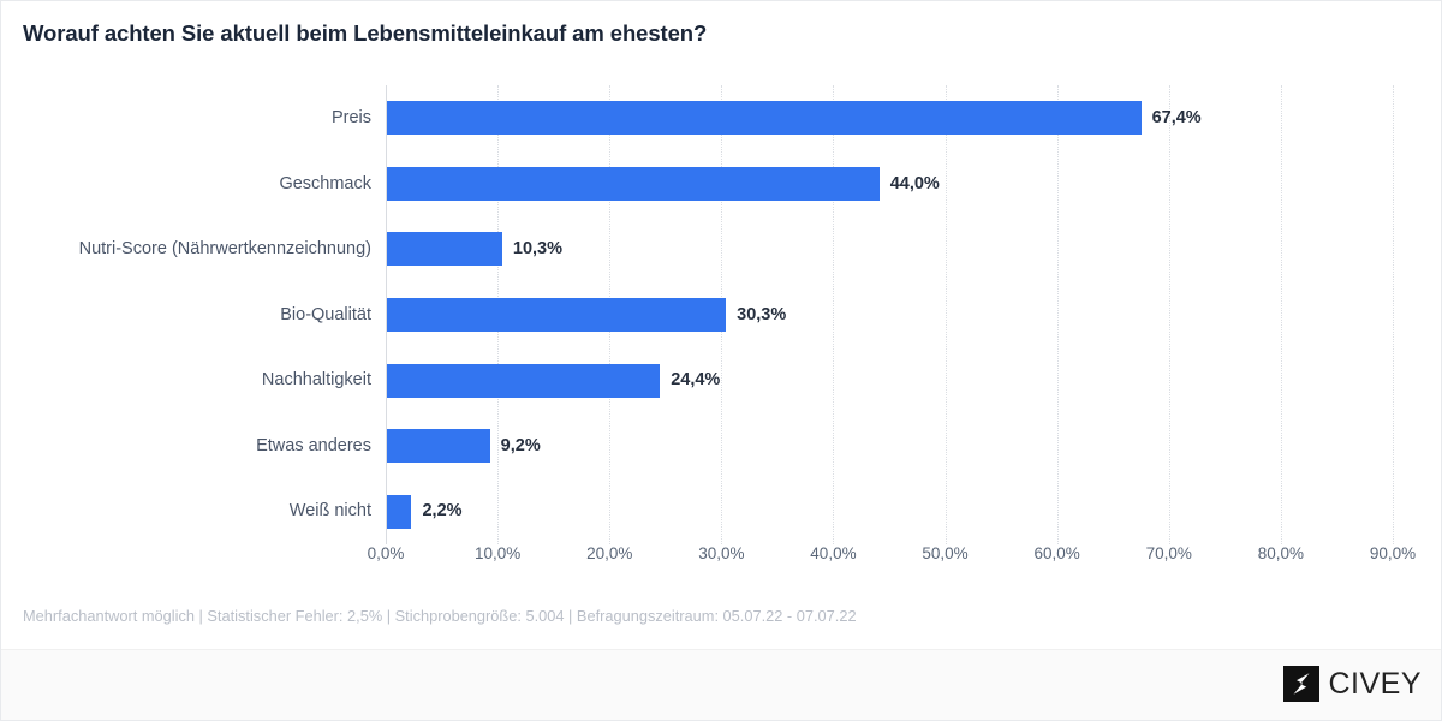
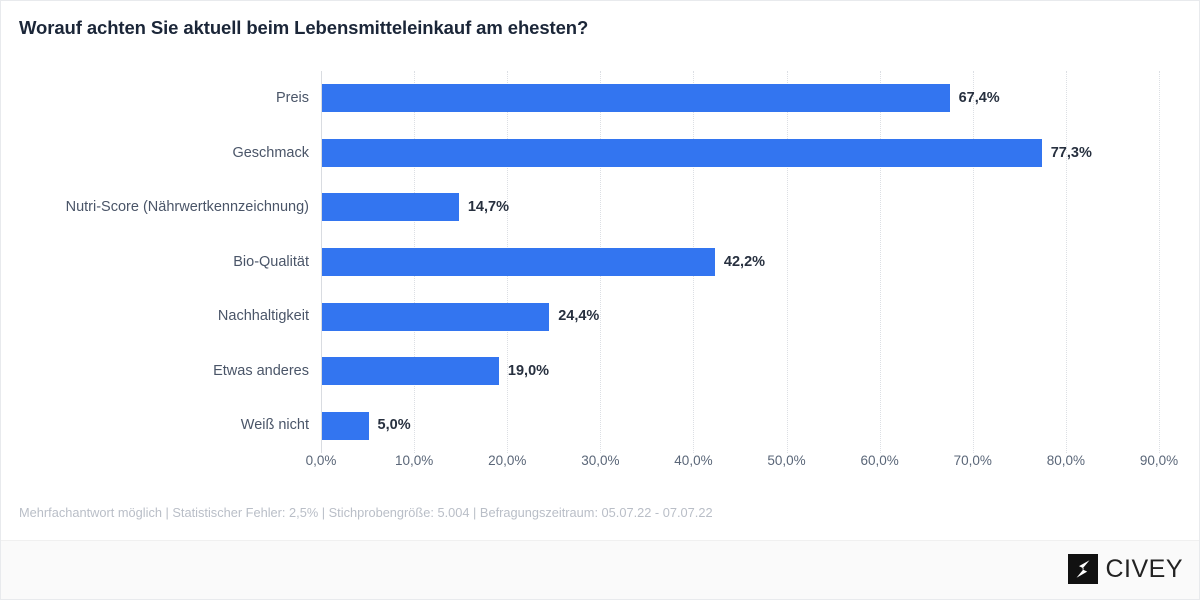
Geschmack: 44,0% -> 77,3%
Nutri-Score (Nährwertkennzeichnung): 10,3% -> 14,7%
Bio-Qualität: 30,3% -> 42,2%
Etwas anderes: 9,2% -> 19,0%
Weiß nicht: 2,2% -> 5,0%
